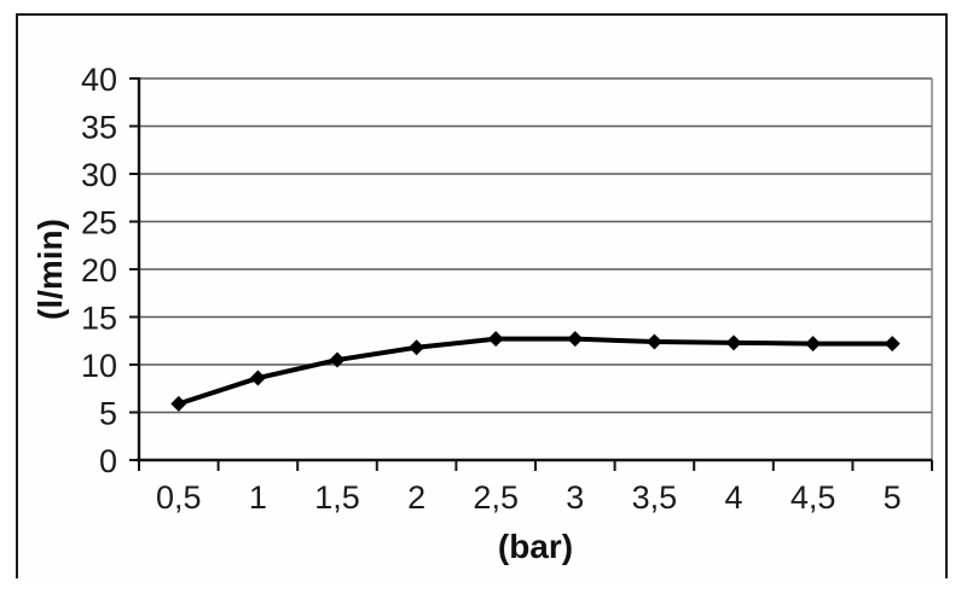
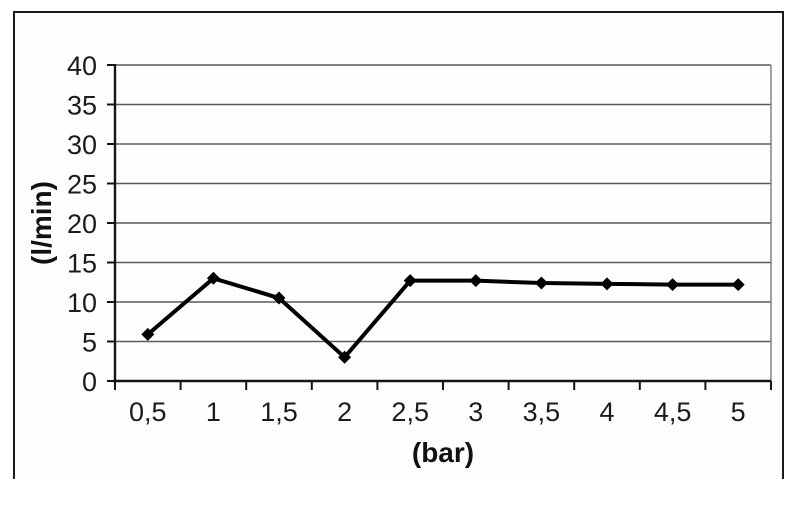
1: 9 -> 13
2: 12 -> 3
